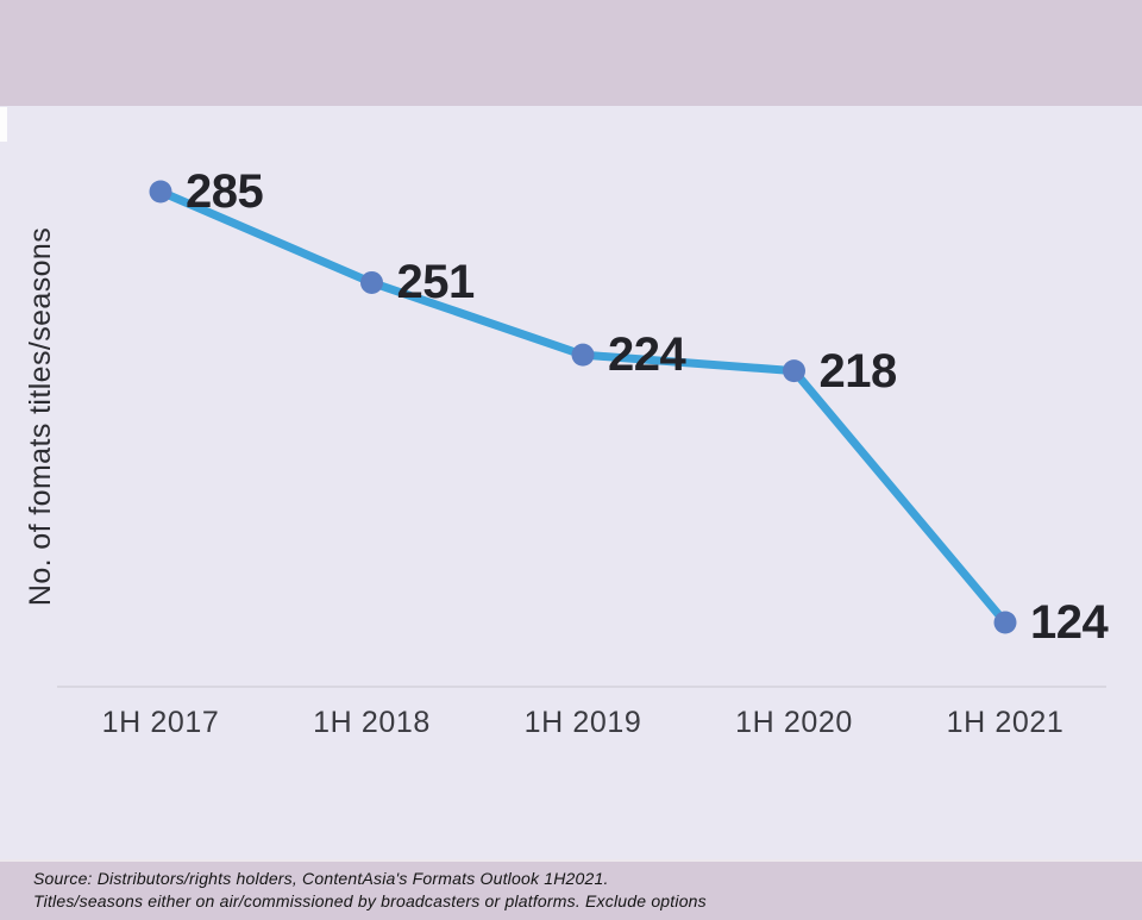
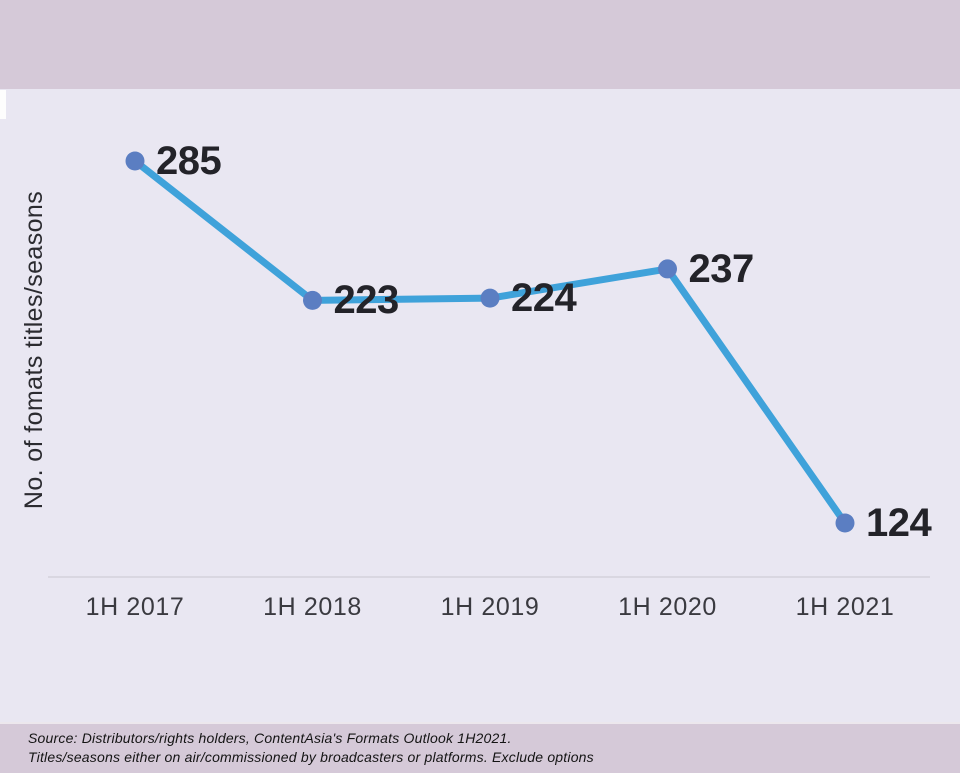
1H 2018: 251 -> 223
1H 2020: 218 -> 237
